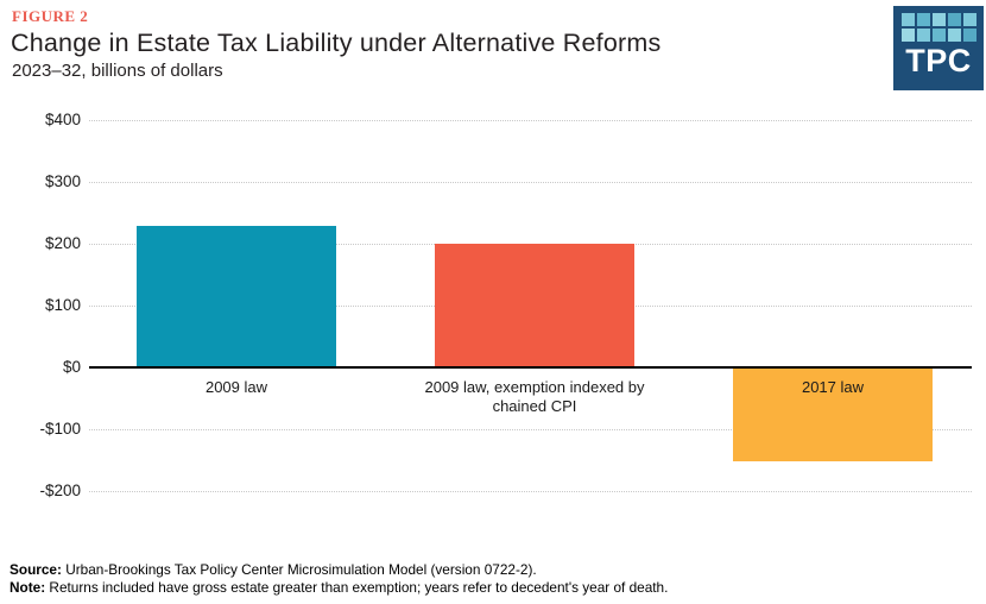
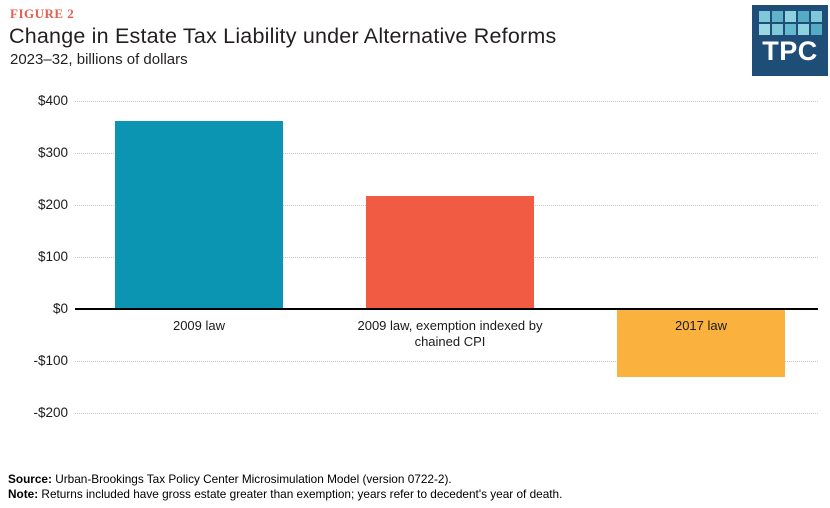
2009 law: $230 -> $360
2009 law, exemption indexed by chained CPI: $200 -> $220
2017 law: -$150 -> -$130
